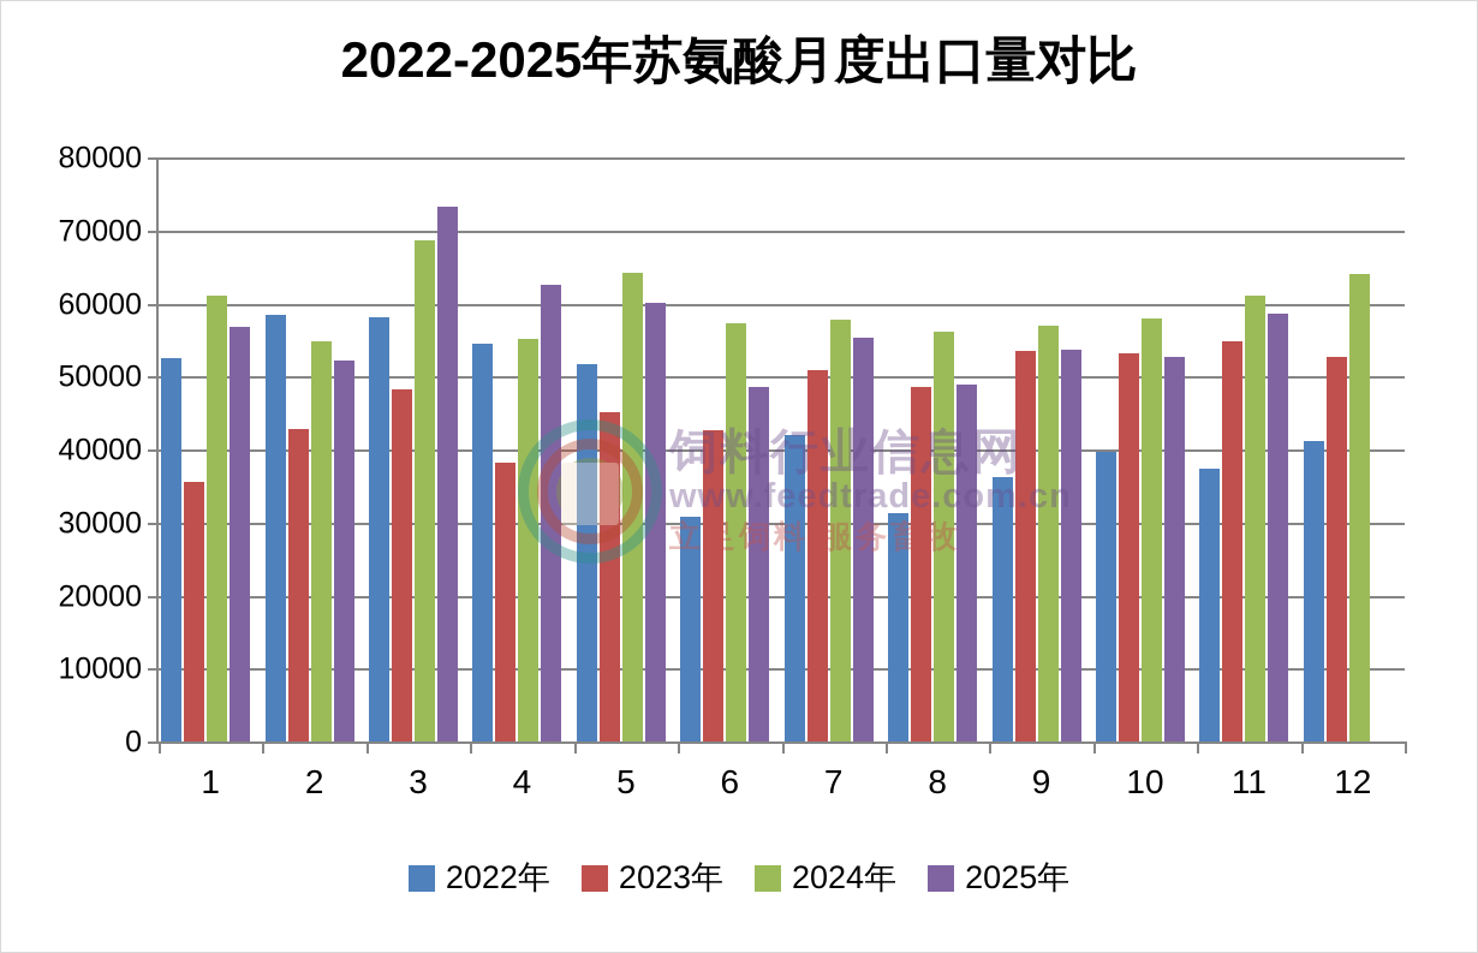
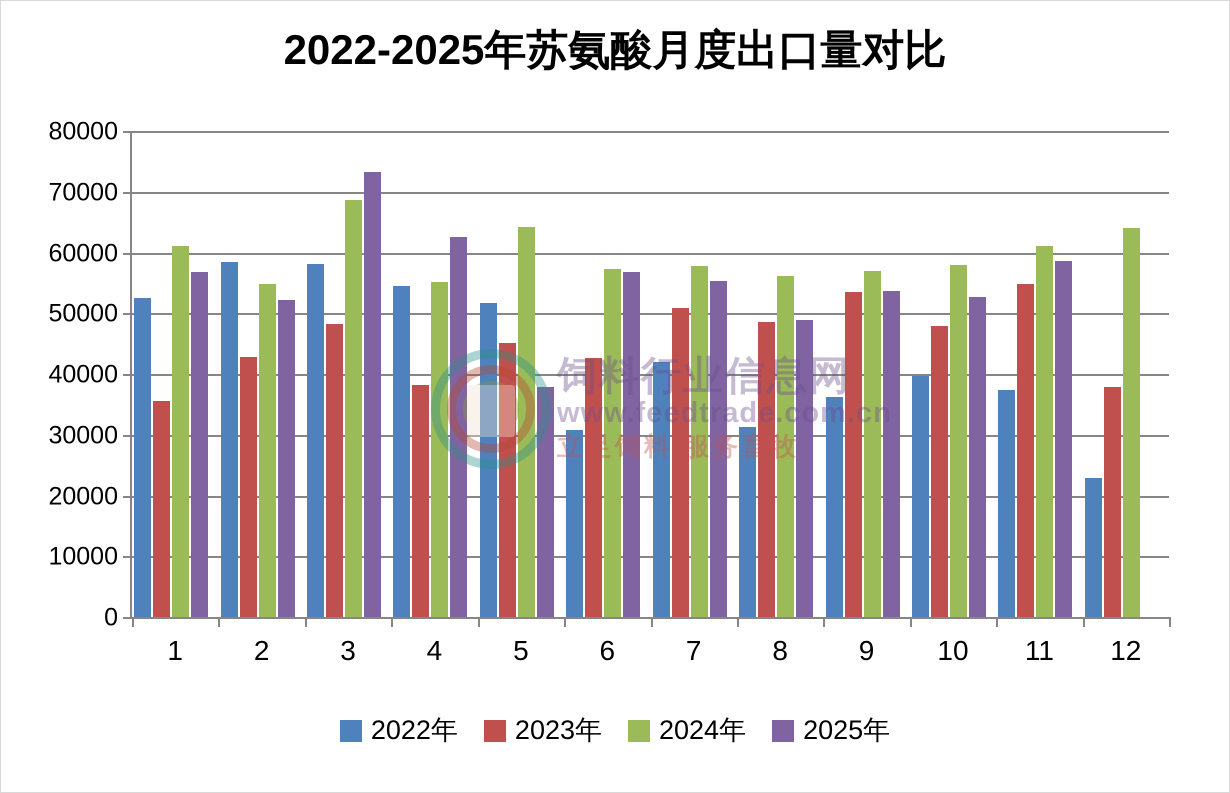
2025年/5: 60000 -> 38000
2025年/6: 49000 -> 57000
2023年/10: 53000 -> 48000
2022年/12: 41000 -> 23000
2023年/12: 53000 -> 38000
